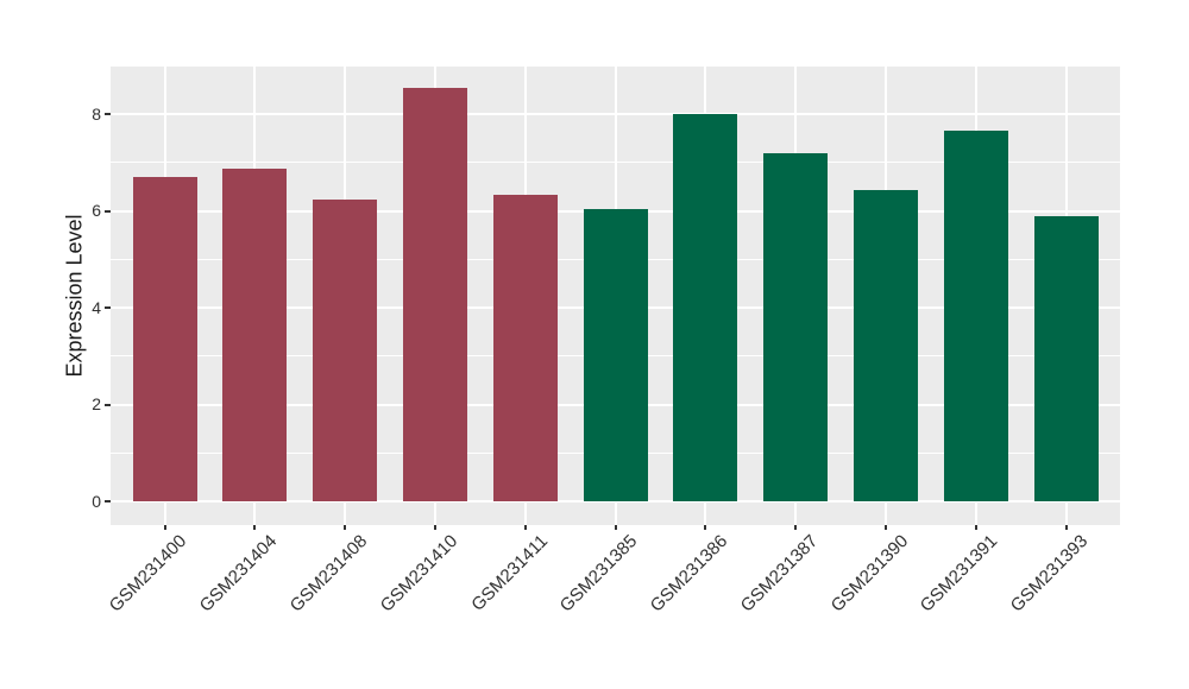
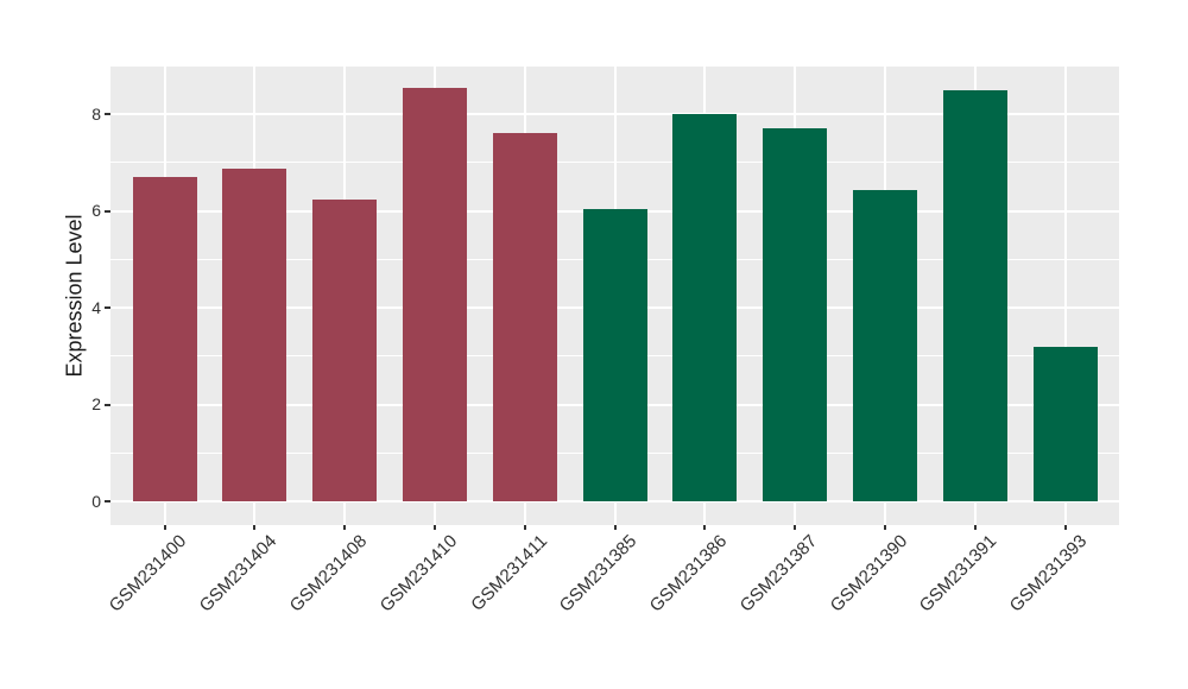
GSM231411: 6.3 -> 7.6
GSM231387: 7.2 -> 7.7
GSM231391: 7.7 -> 8.5
GSM231393: 5.9 -> 3.2
